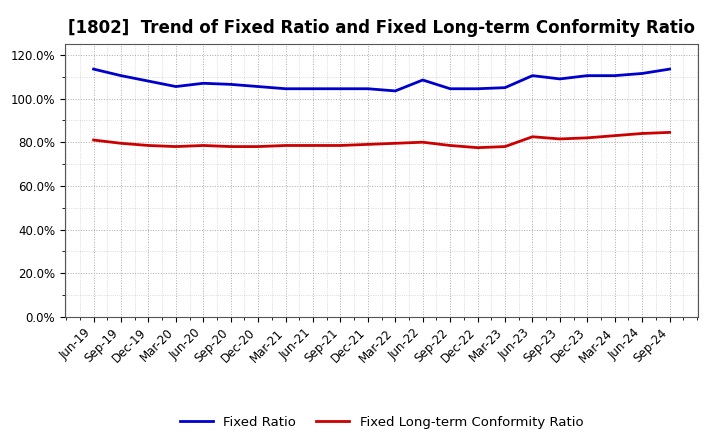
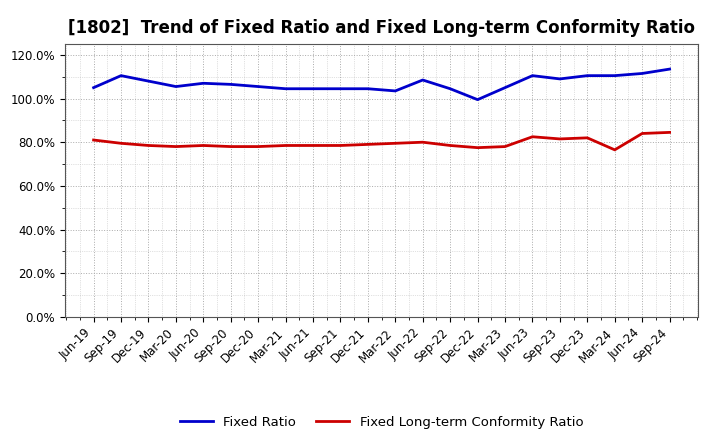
Fixed Ratio/Jun-19: 113.5% -> 105.0%
Fixed Ratio/Dec-22: 104.5% -> 99.5%
Fixed Long-term Conformity Ratio/Mar-24: 83.0% -> 76.5%
